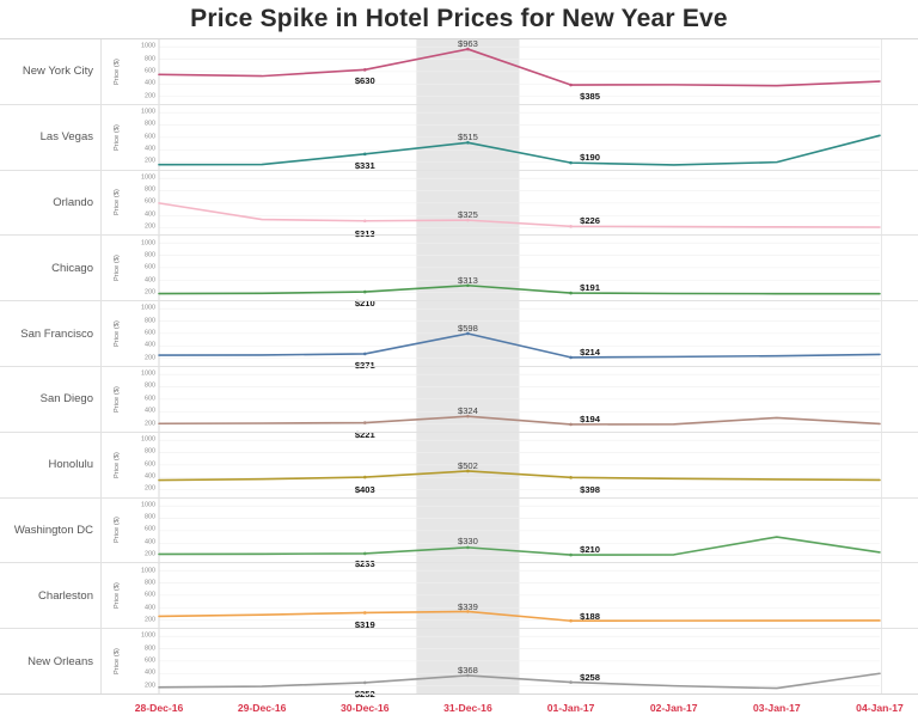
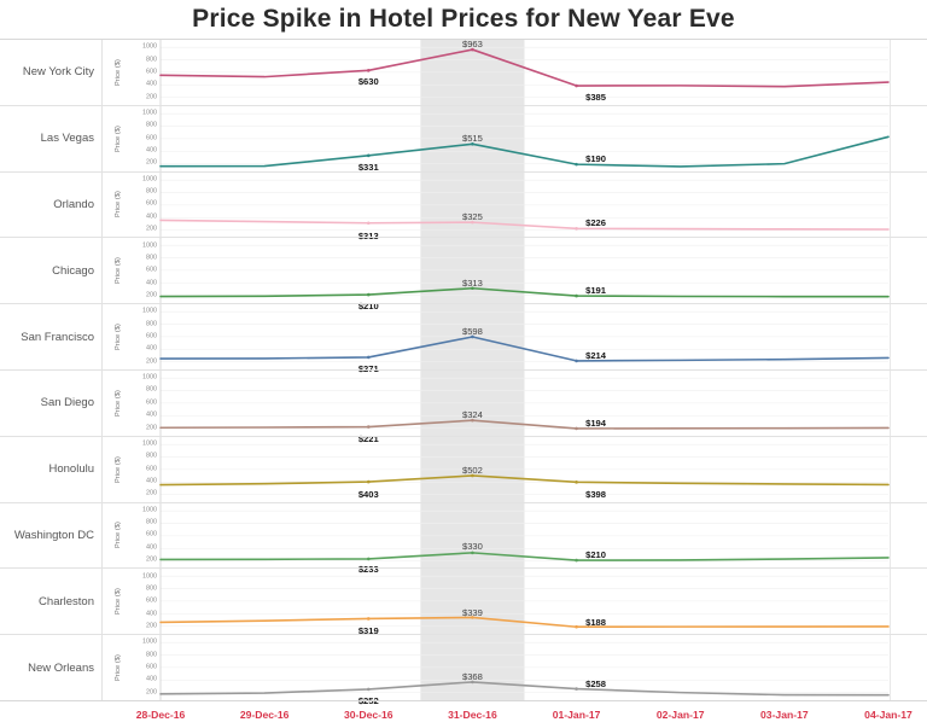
Orlando/28-Dec-16: 600 -> 400
San Diego/03-Jan-17: 300 -> 200
Washington DC/03-Jan-17: 500 -> 200
New Orleans/04-Jan-17: 400 -> 200
